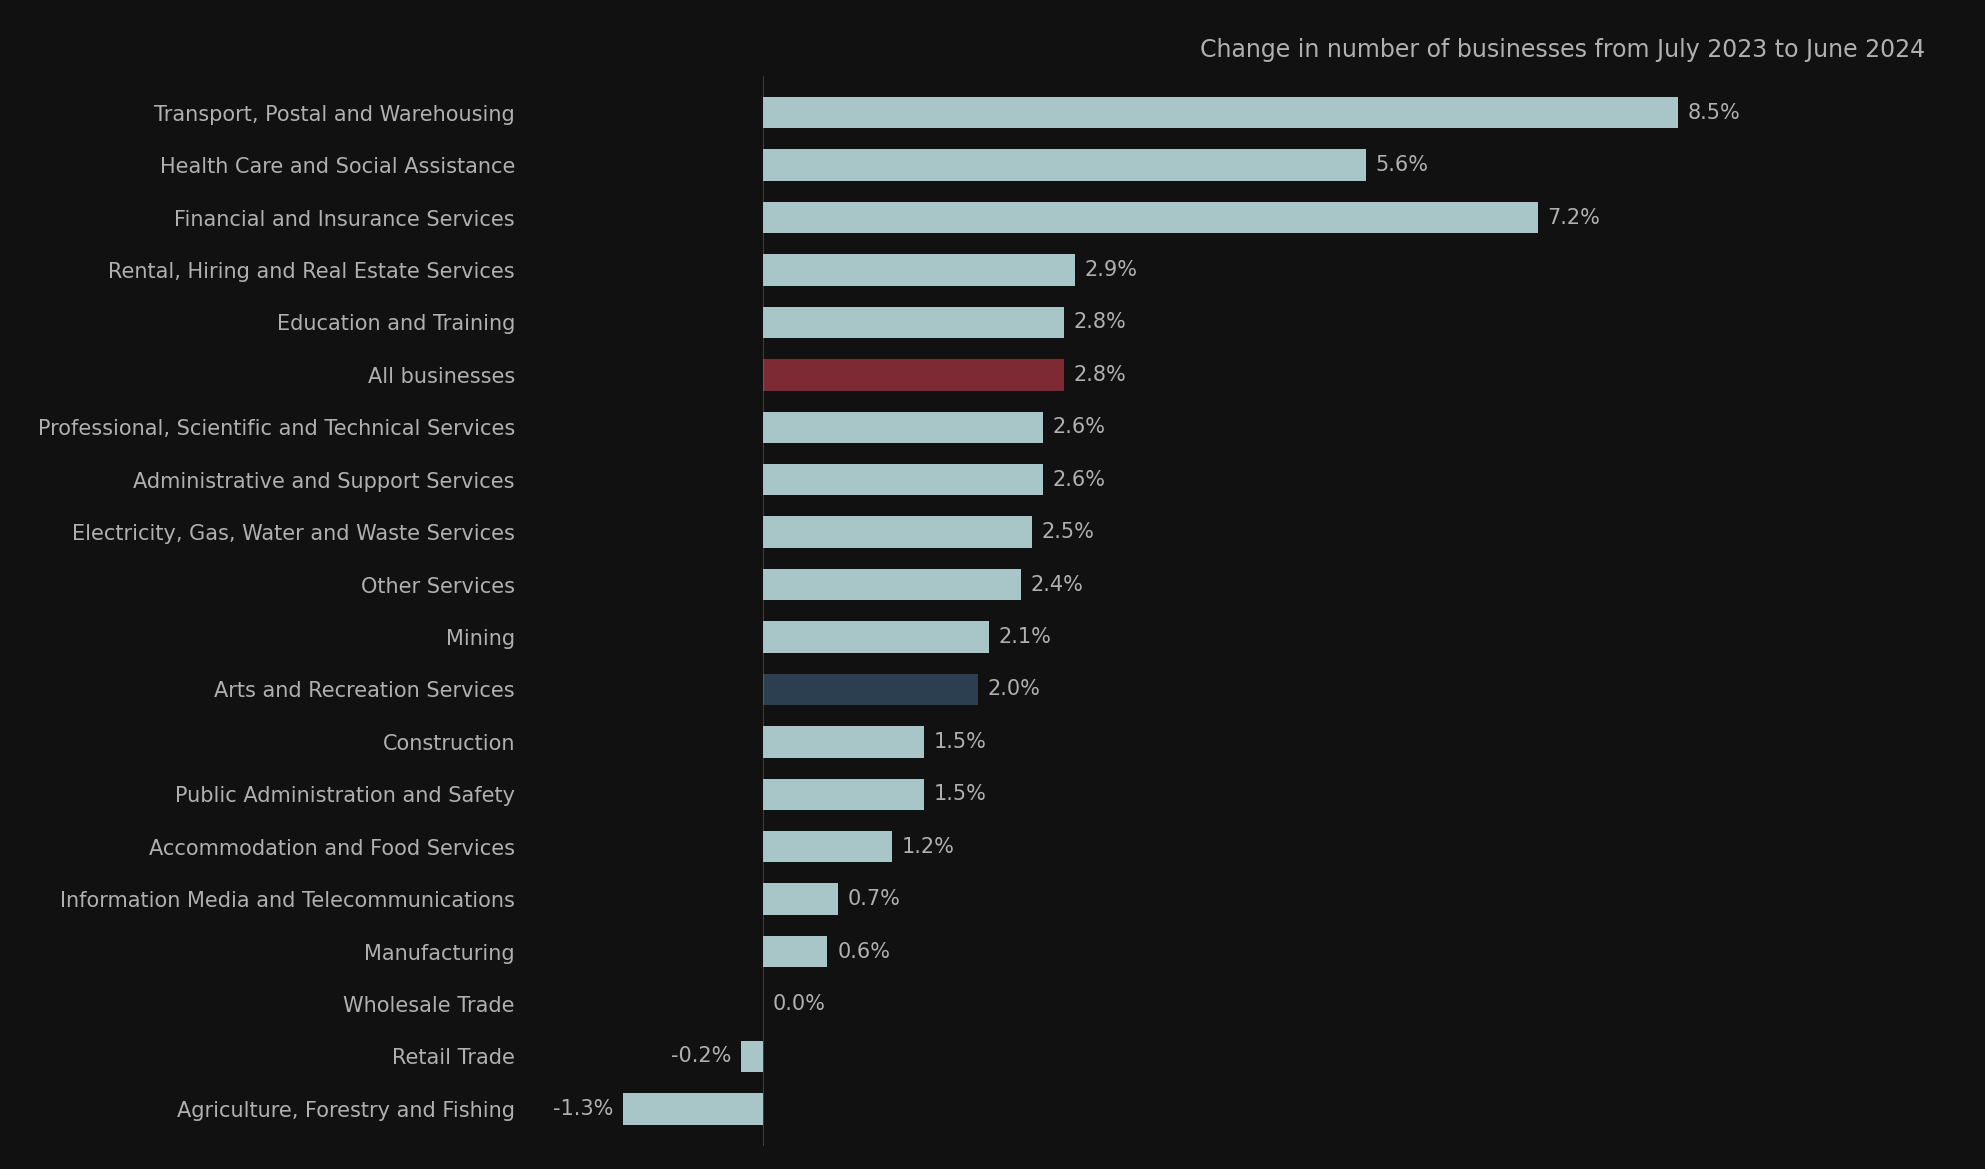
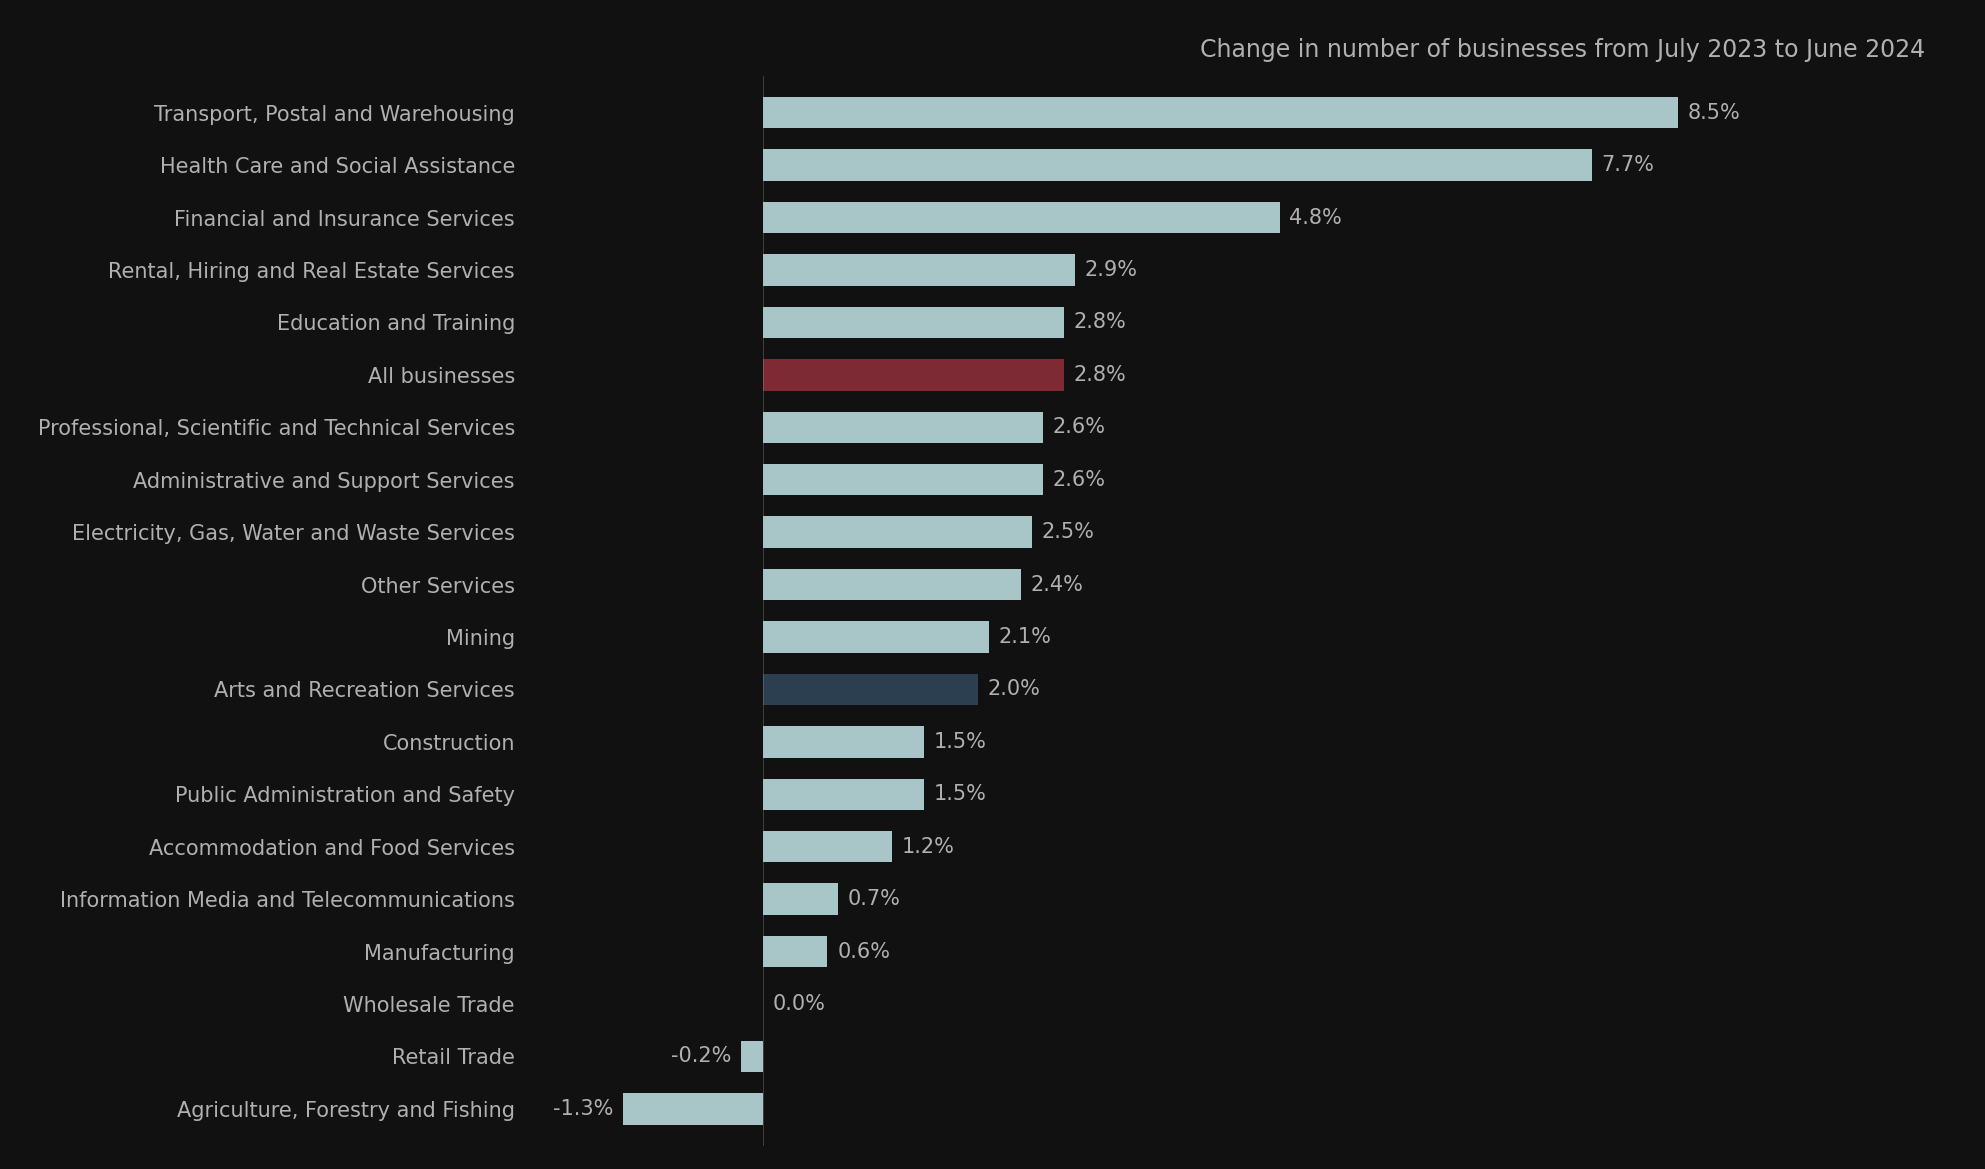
Health Care and Social Assistance: 5.6% -> 7.7%
Financial and Insurance Services: 7.2% -> 4.8%
